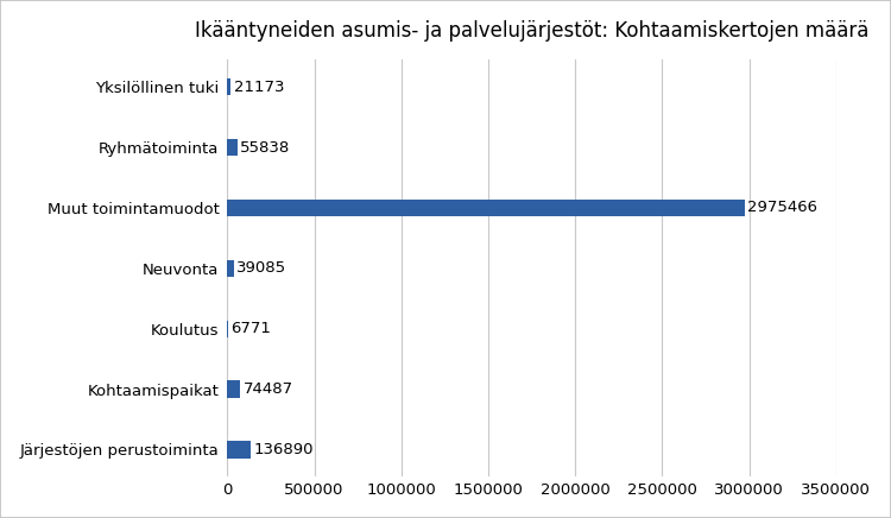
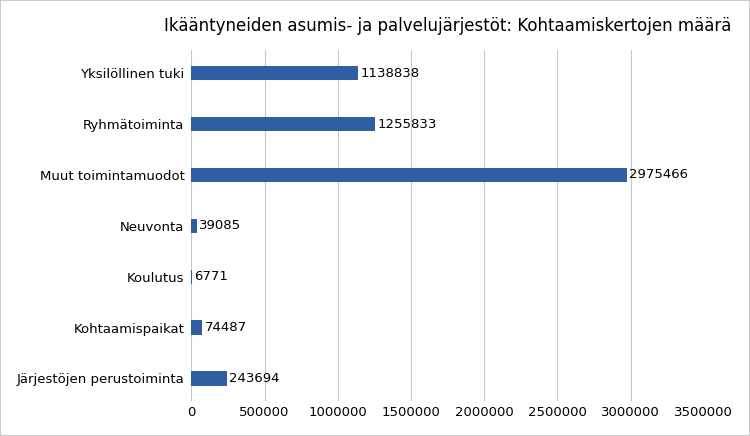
Yksilöllinen tuki: 21173 -> 1138838
Ryhmätoiminta: 55838 -> 1255833
Järjestöjen perustoiminta: 136890 -> 243694
